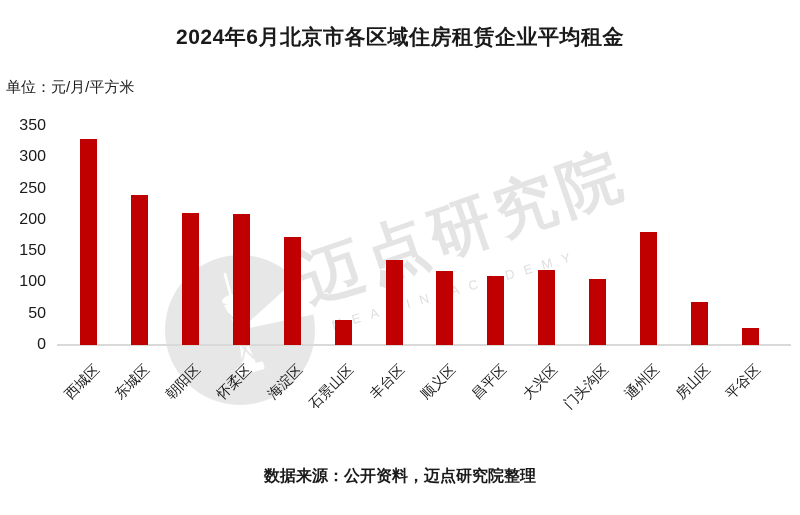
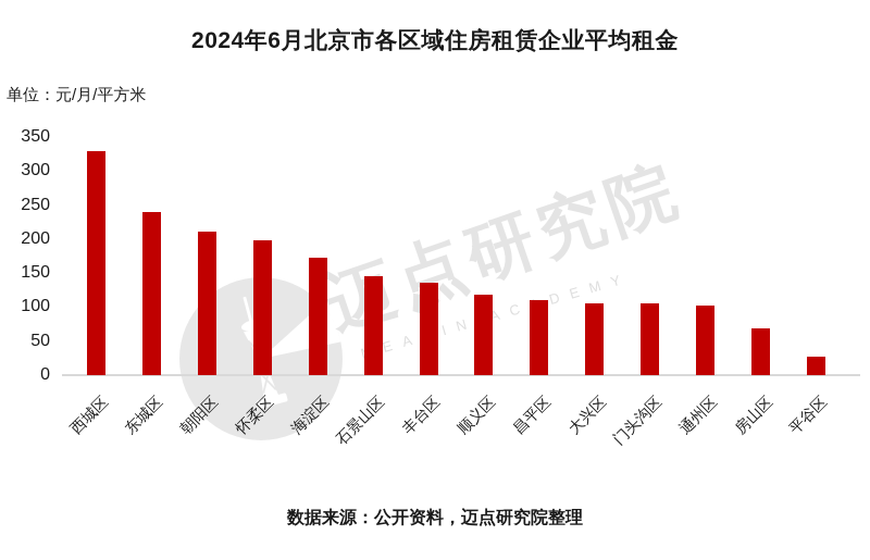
怀柔区: 210 -> 200
石景山区: 40 -> 140
大兴区: 120 -> 110
通州区: 180 -> 100
